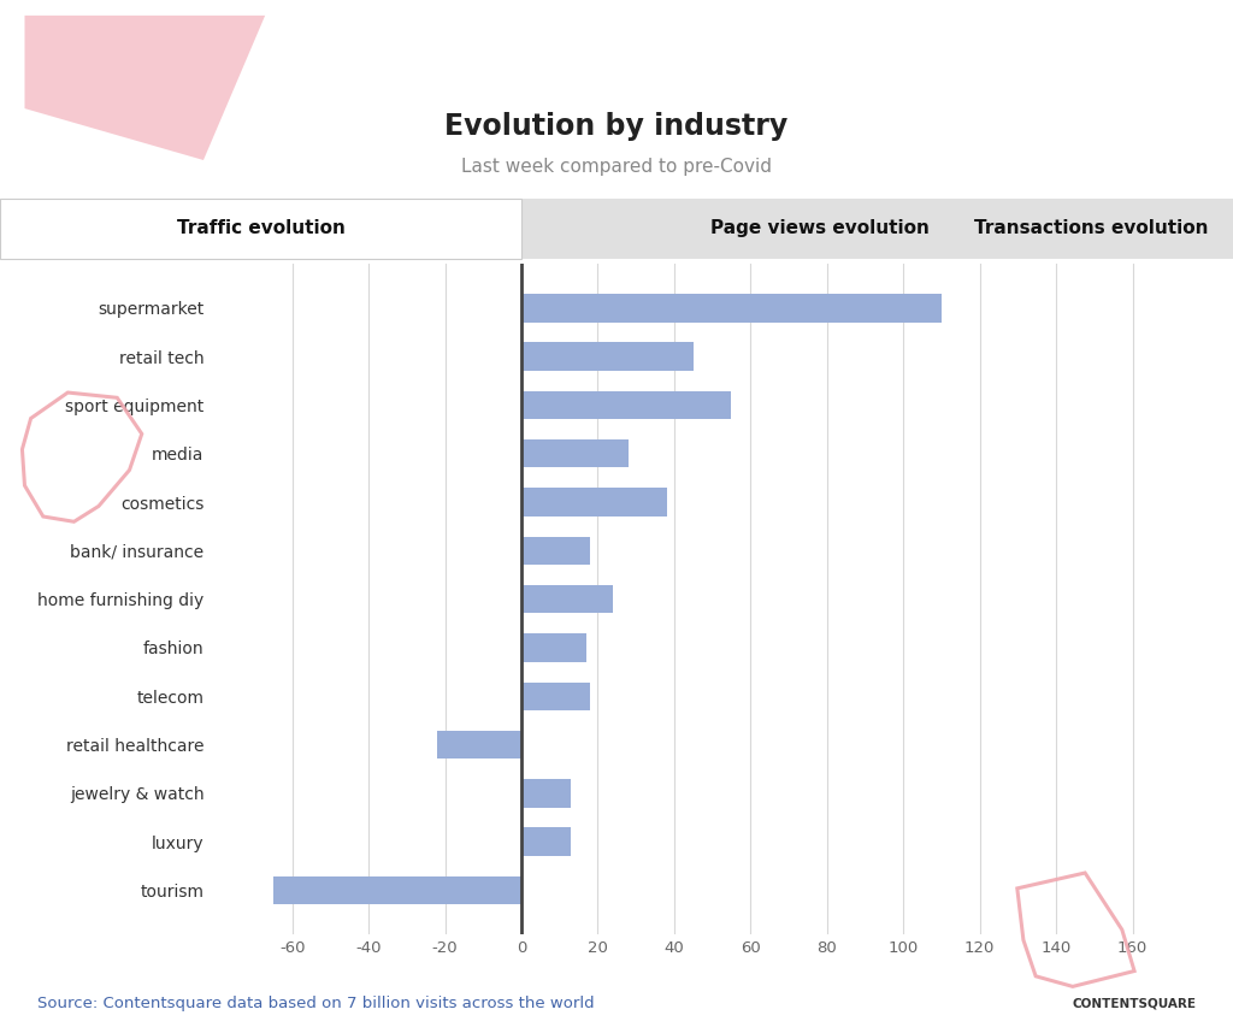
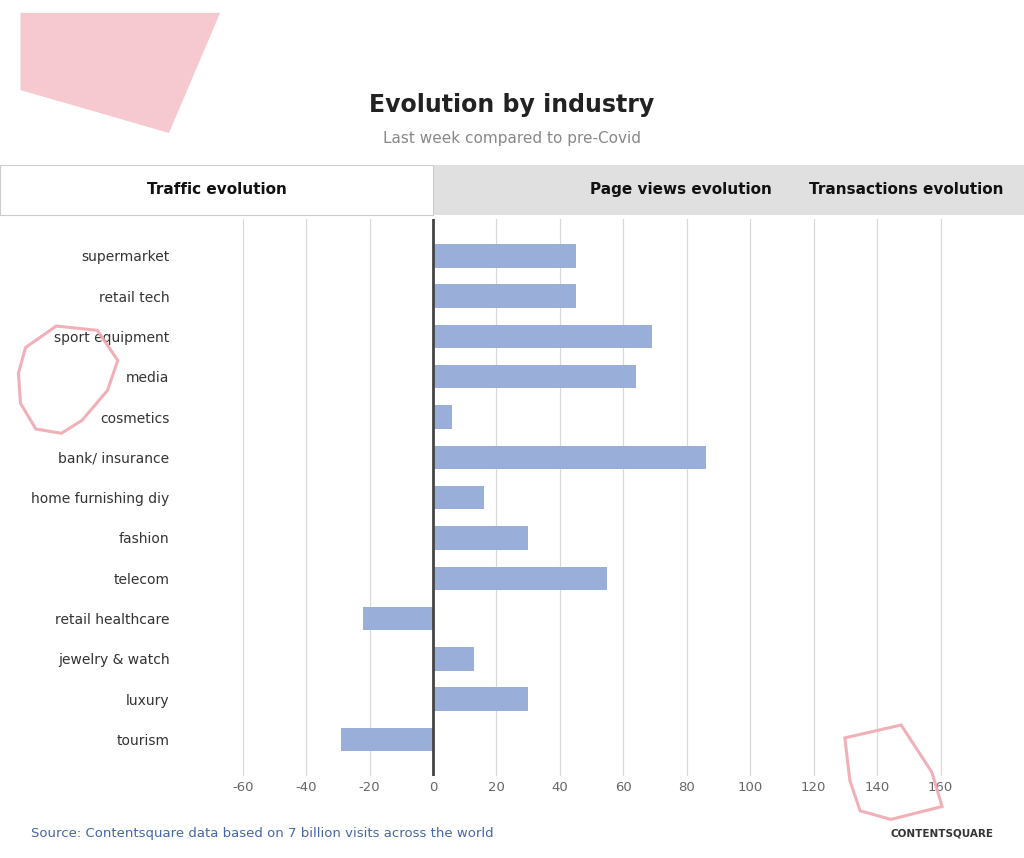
supermarket: 110 -> 45
sport equipment: 55 -> 69
media: 28 -> 64
cosmetics: 38 -> 6
bank/ insurance: 18 -> 86
home furnishing diy: 24 -> 16
fashion: 17 -> 30
telecom: 18 -> 55
luxury: 13 -> 30
tourism: -65 -> -29
